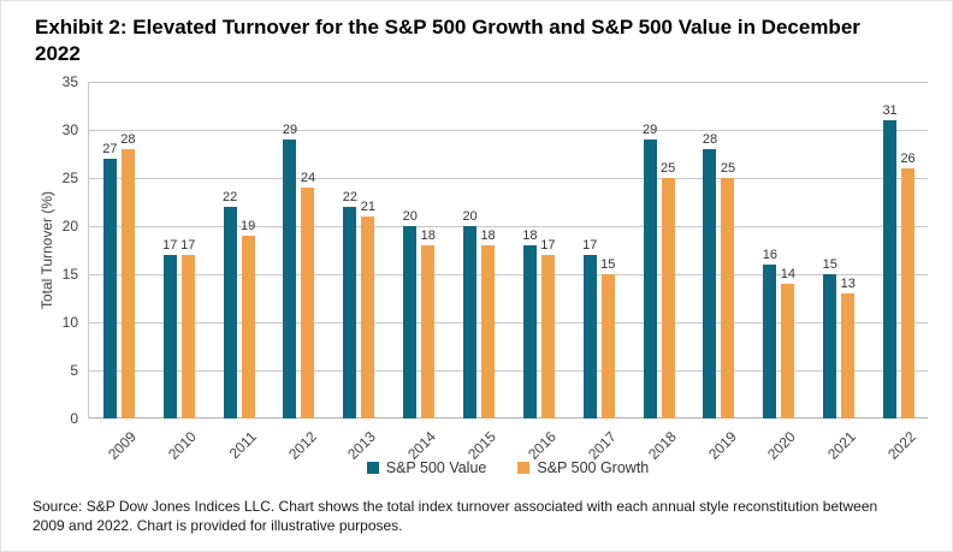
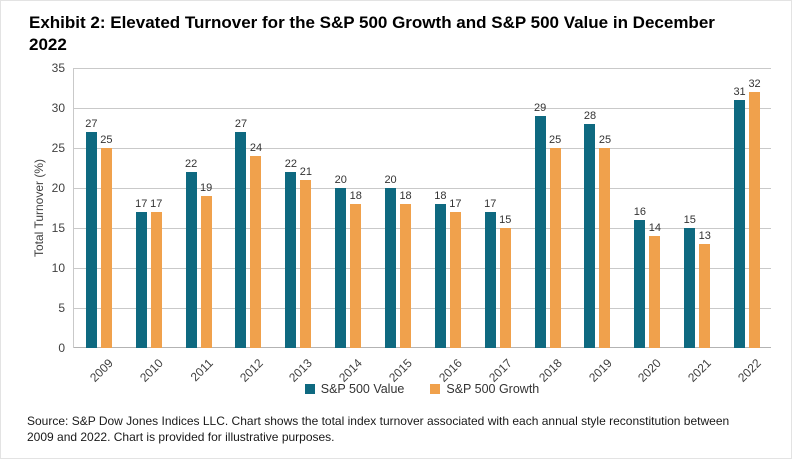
S&P 500 Growth/2009: 28 -> 25
S&P 500 Value/2012: 29 -> 27
S&P 500 Growth/2022: 26 -> 32
